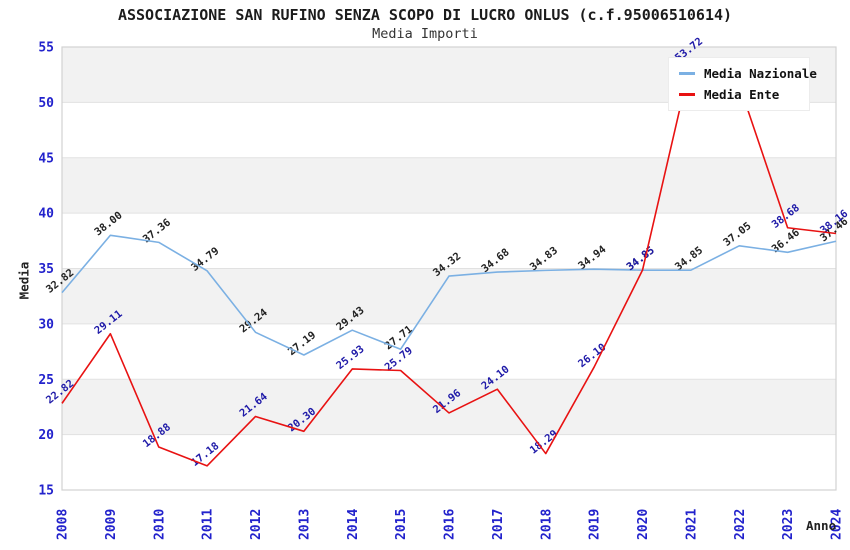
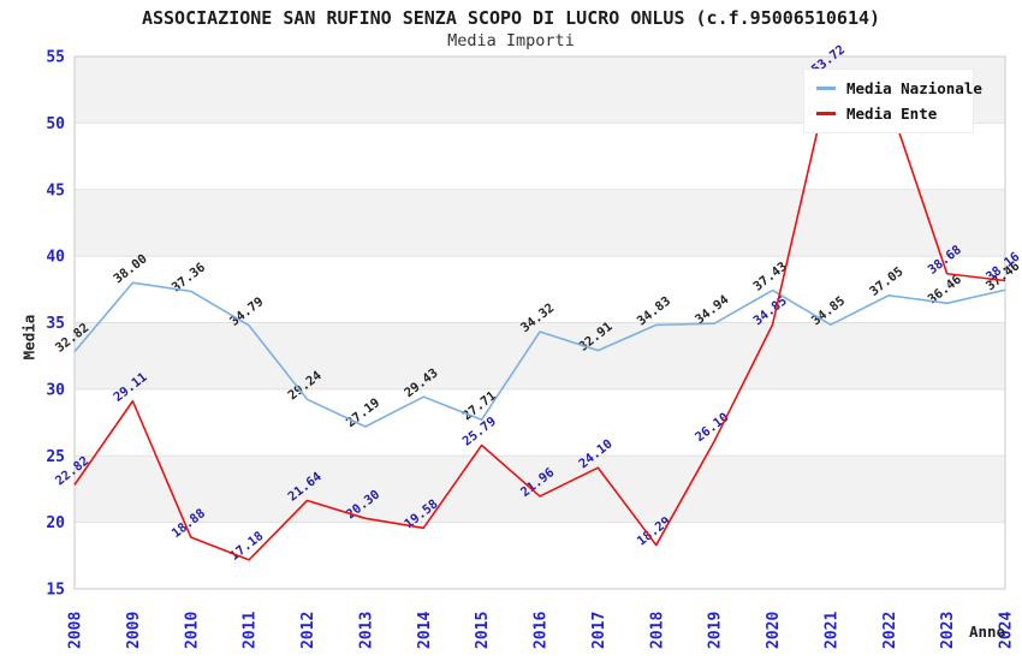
Media Ente/2014: 25.93 -> 19.58
Media Nazionale/2017: 34.68 -> 32.91
Media Nazionale/2020: 34.85 -> 37.43
